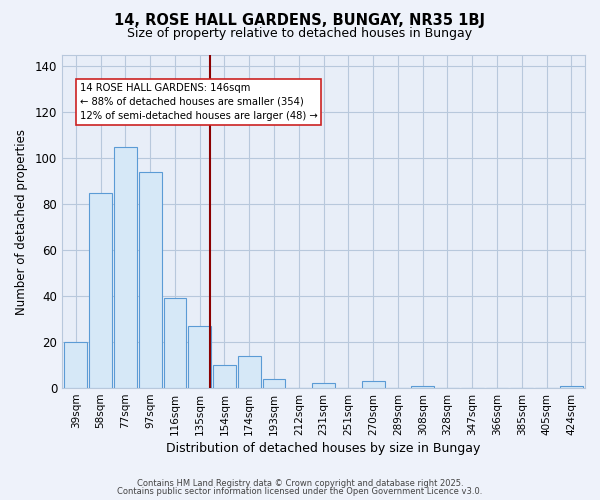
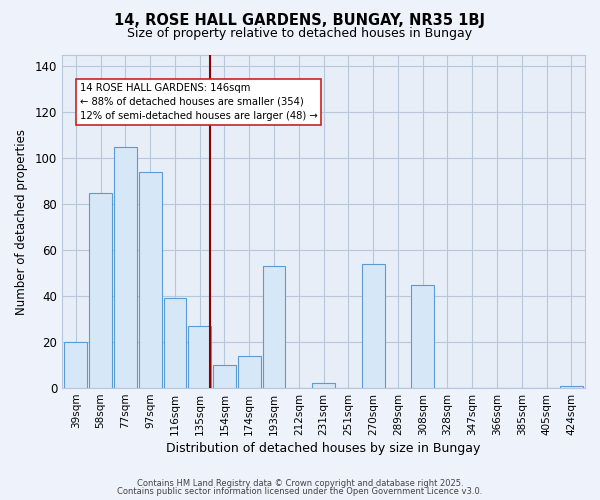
193sqm: 4 -> 53
270sqm: 3 -> 54
308sqm: 1 -> 45
